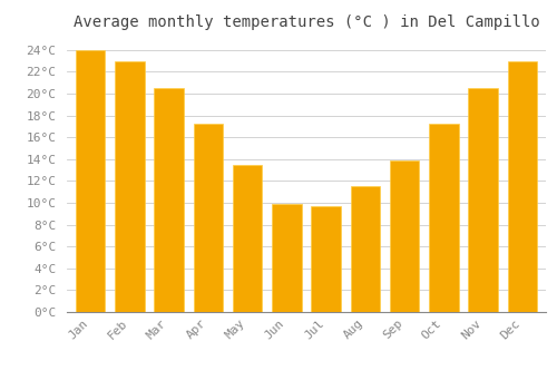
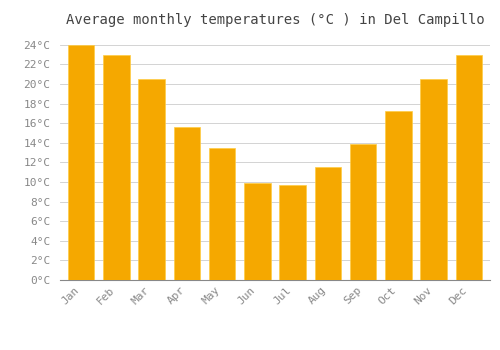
Apr: 17.2°C -> 15.6°C
